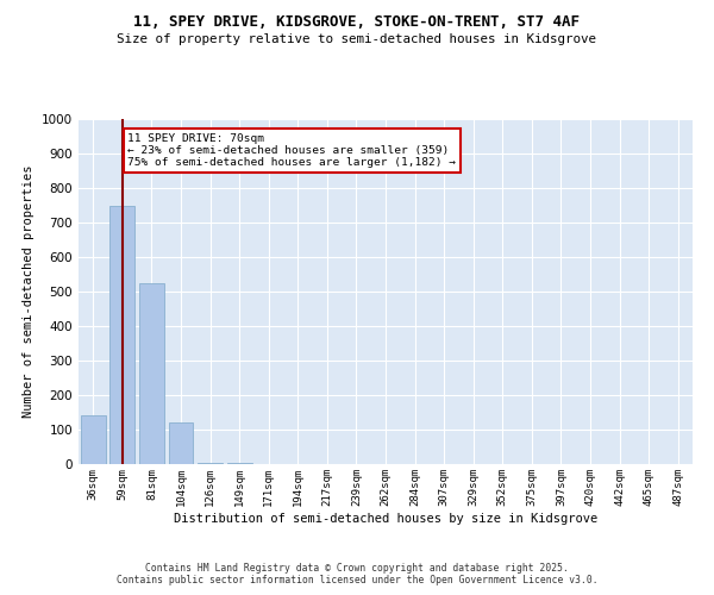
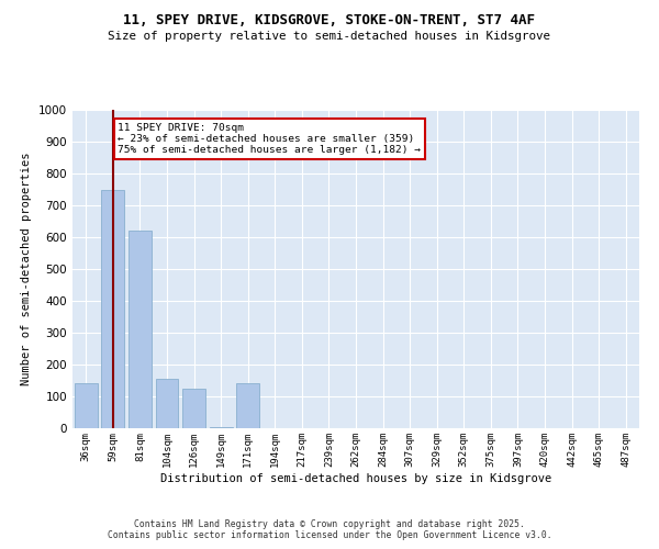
81sqm: 525 -> 620
104sqm: 120 -> 155
126sqm: 5 -> 125
171sqm: 1 -> 140
